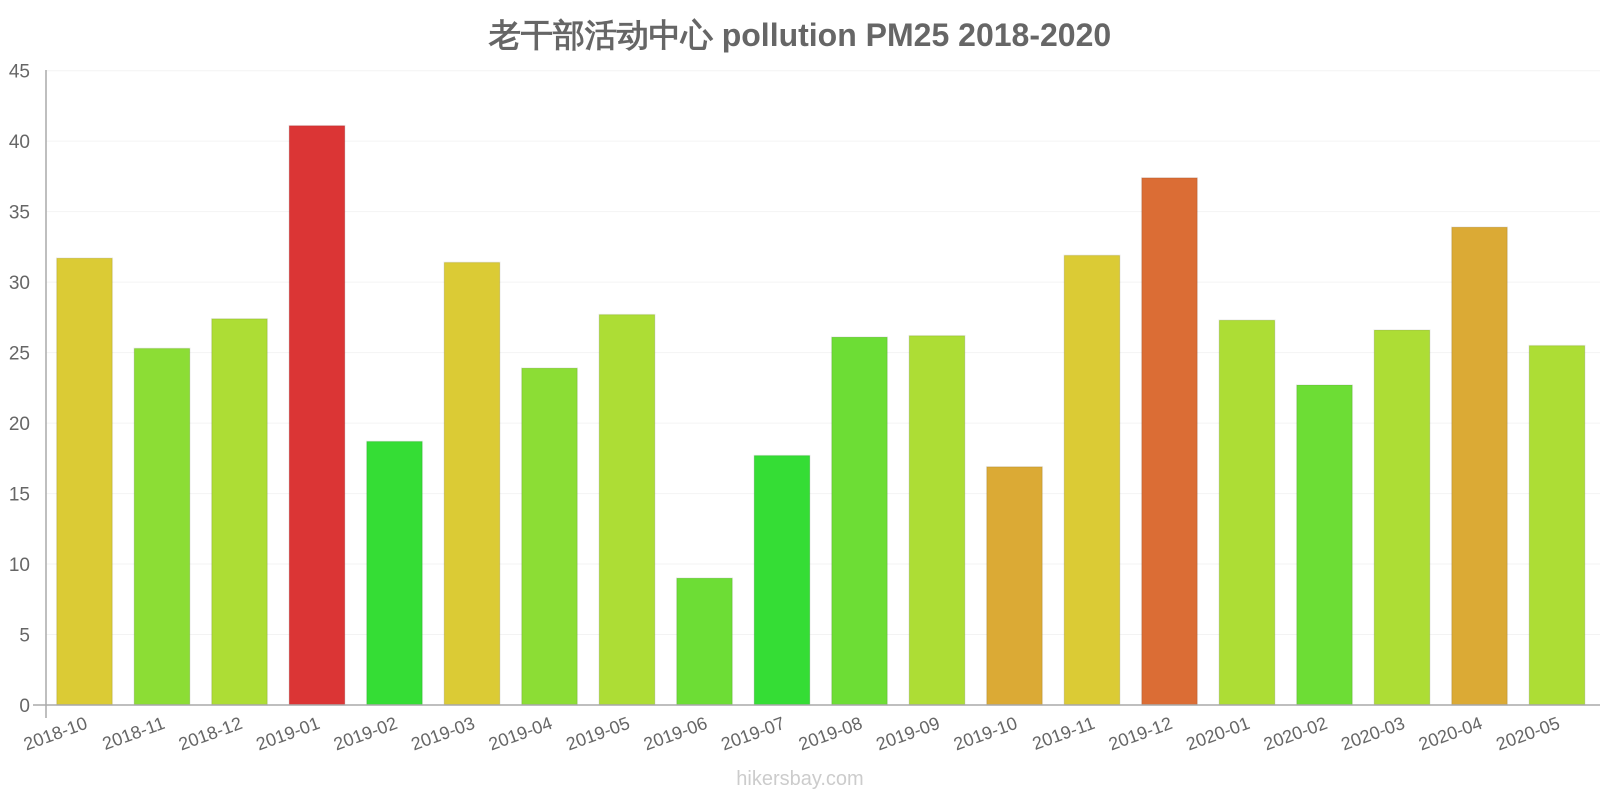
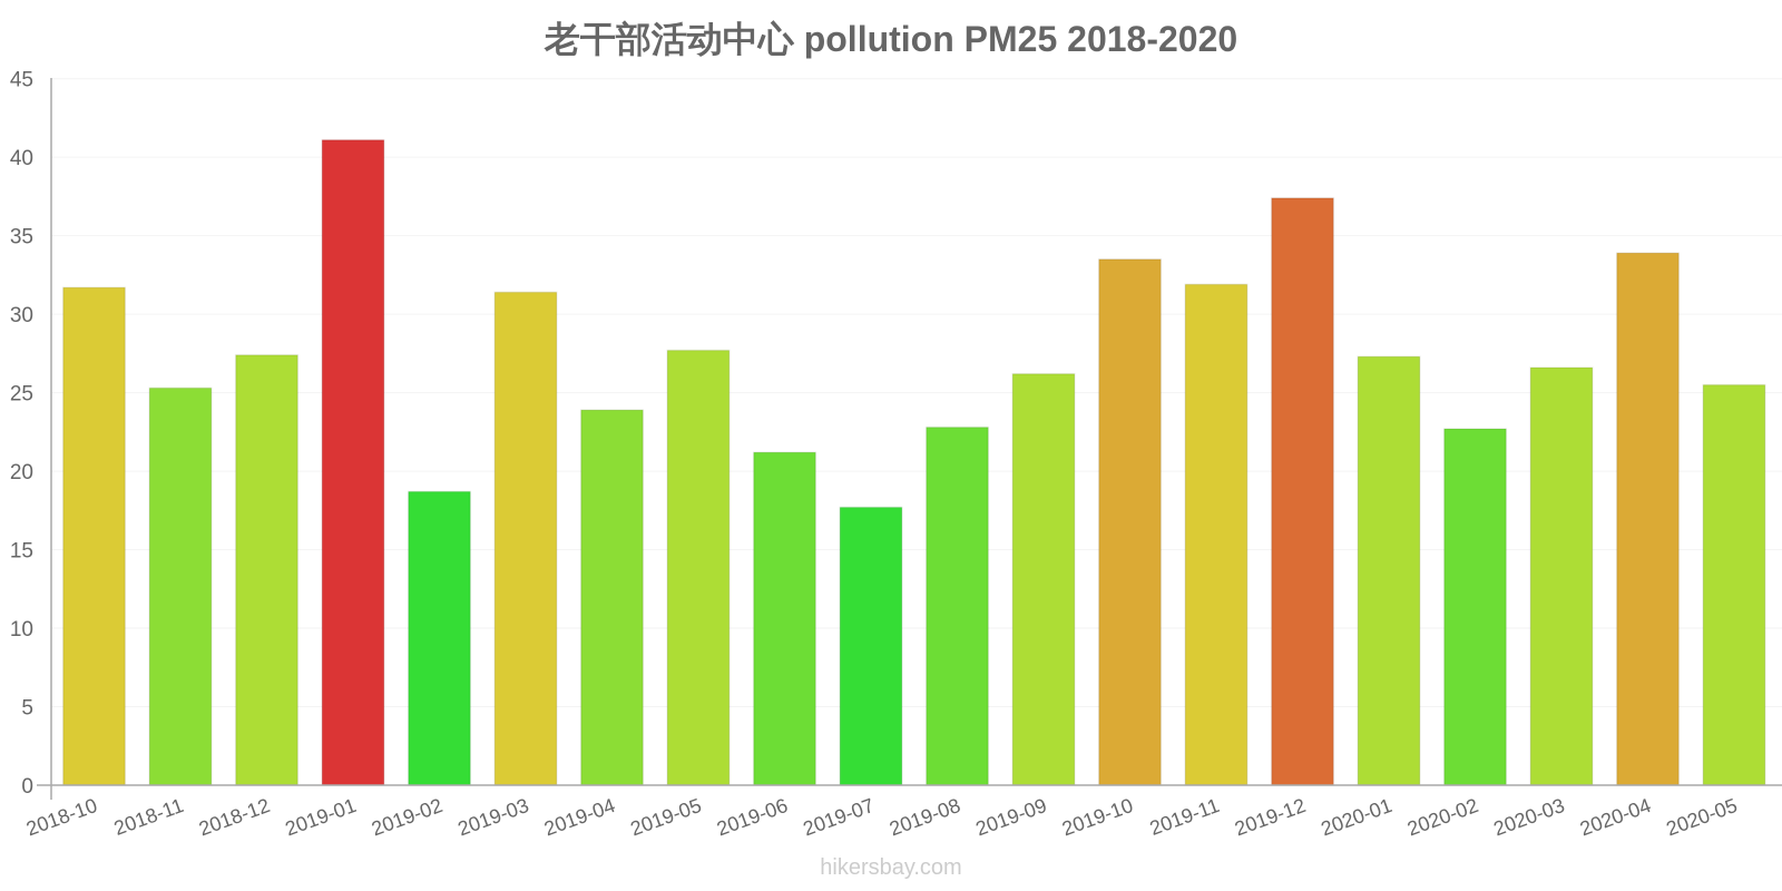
2019-06: 9.0 -> 21.2
2019-08: 26.1 -> 22.8
2019-10: 16.9 -> 33.5
